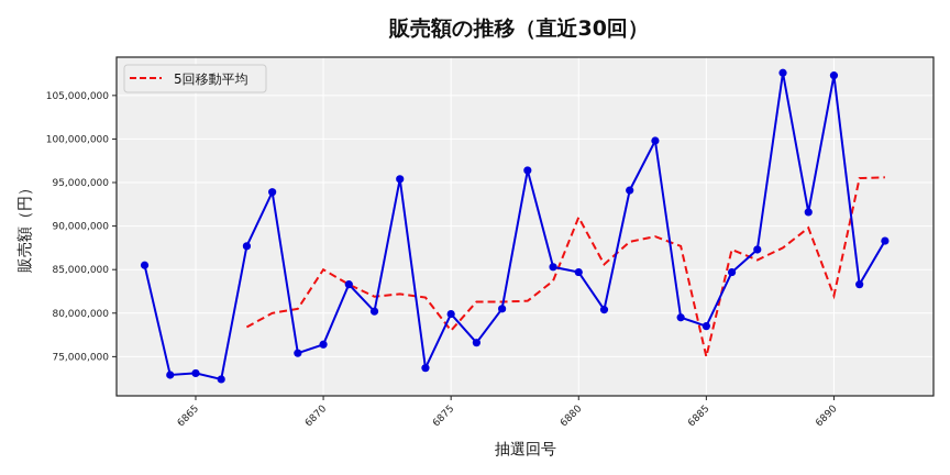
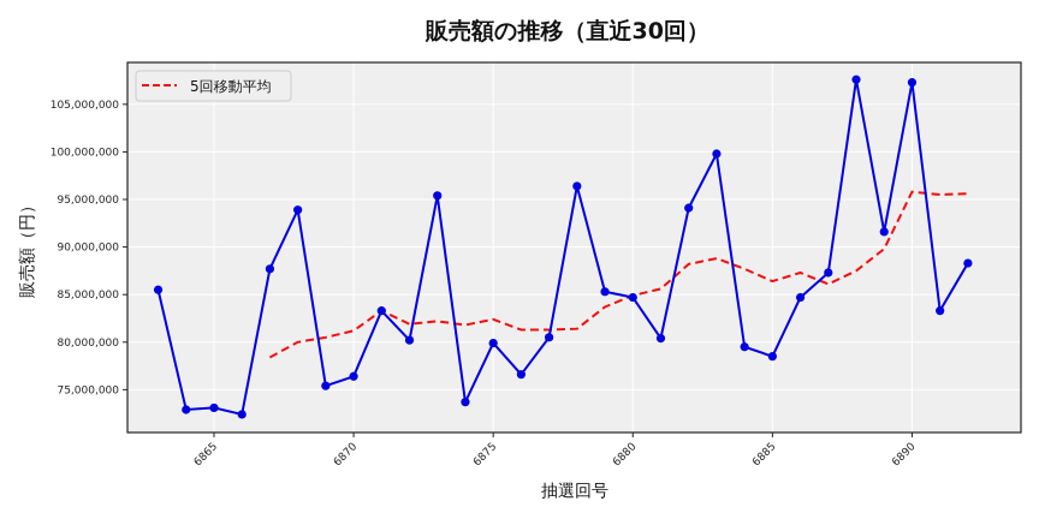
5回移動平均/6870: 85000000 -> 81000000
5回移動平均/6875: 78000000 -> 82000000
5回移動平均/6880: 91000000 -> 85000000
5回移動平均/6885: 75000000 -> 86000000
5回移動平均/6890: 82000000 -> 96000000
